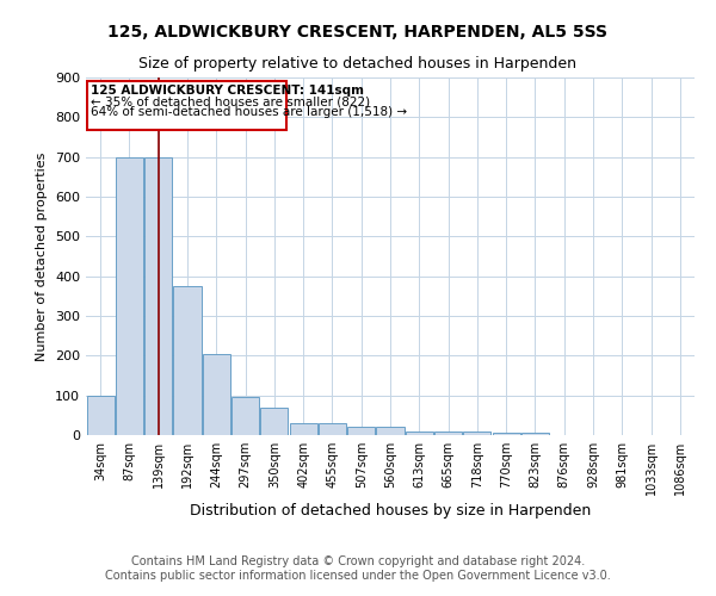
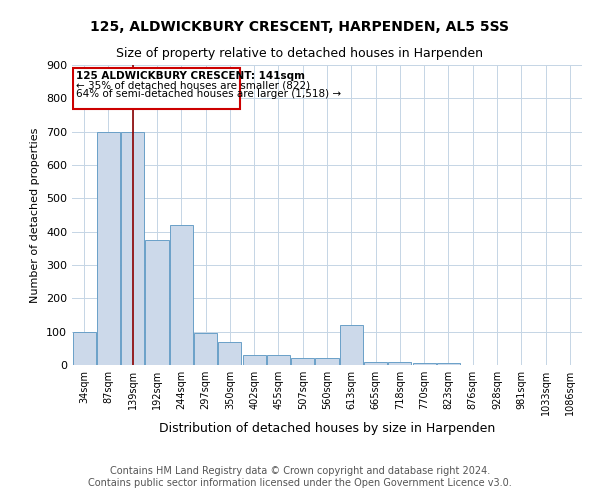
244sqm: 205 -> 420
613sqm: 10 -> 120
